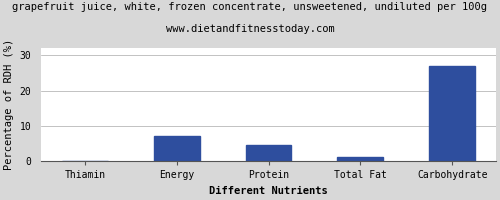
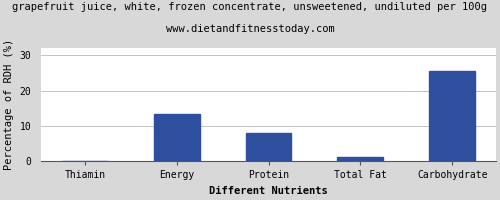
Energy: 7.2 -> 13.5
Protein: 4.5 -> 8.0
Carbohydrate: 27.0 -> 25.5
